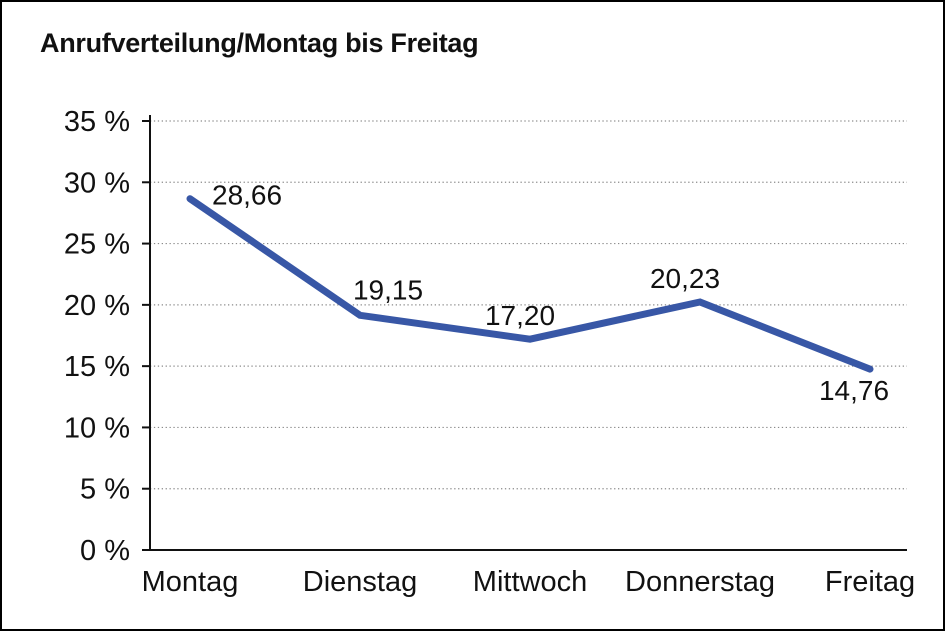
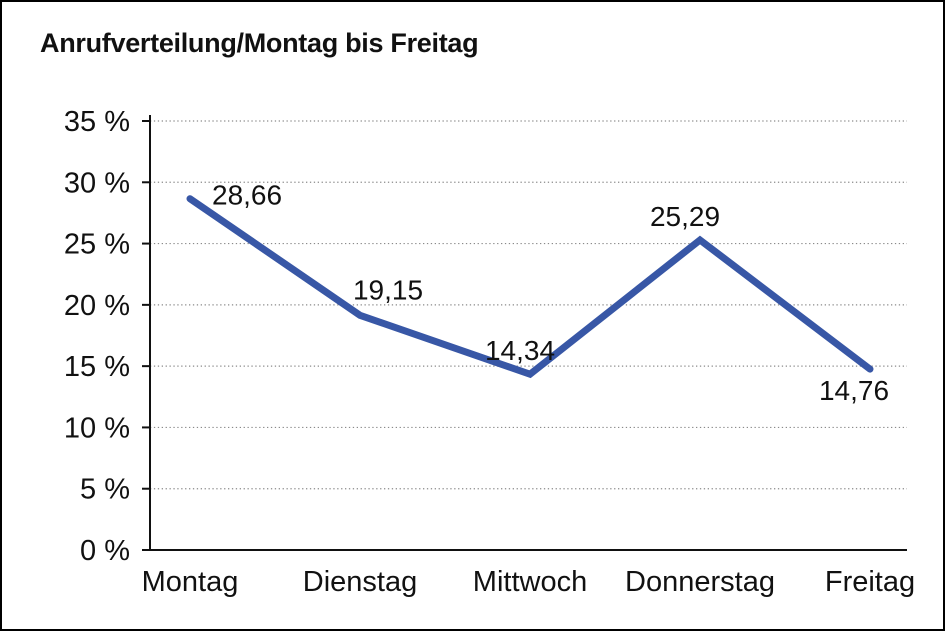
Mittwoch: 17,20 -> 14,34
Donnerstag: 20,23 -> 25,29
